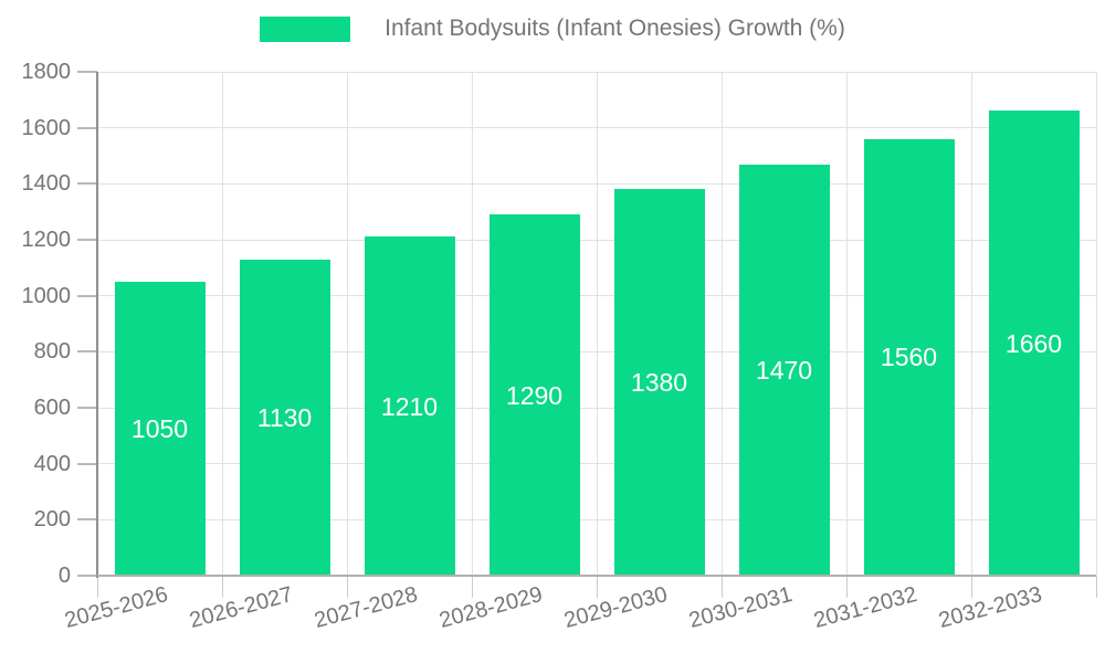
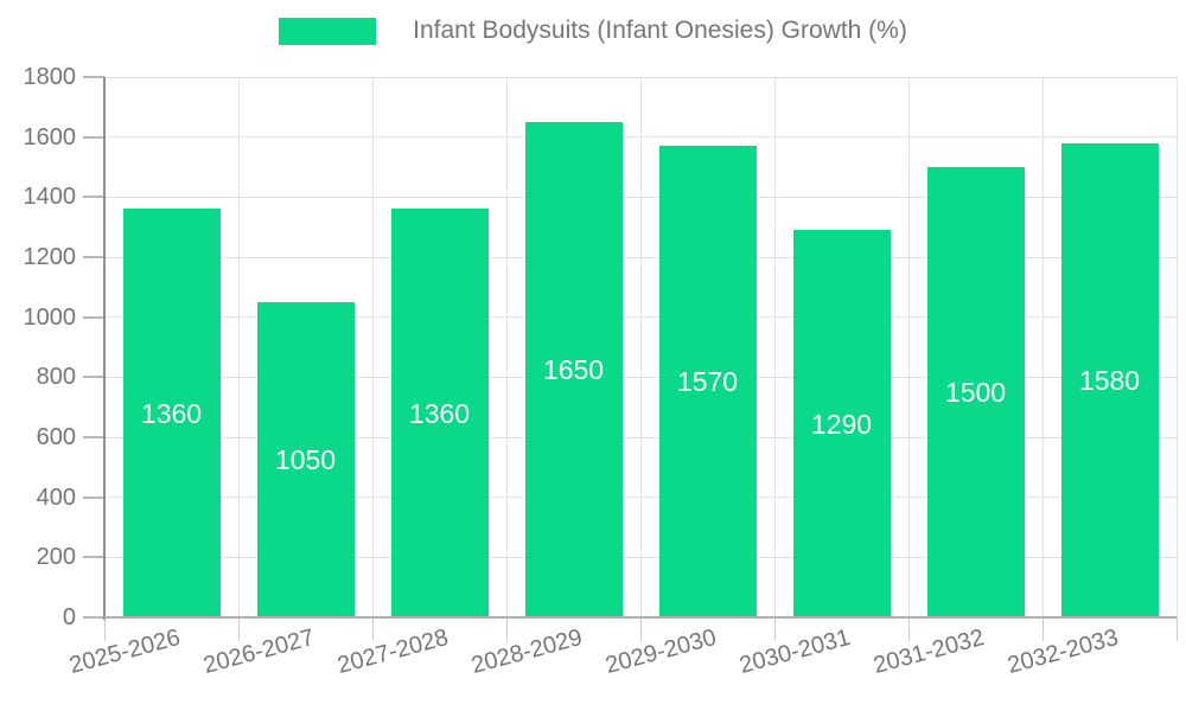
2025-2026: 1050 -> 1360
2026-2027: 1130 -> 1050
2027-2028: 1210 -> 1360
2028-2029: 1290 -> 1650
2029-2030: 1380 -> 1570
2030-2031: 1470 -> 1290
2031-2032: 1560 -> 1500
2032-2033: 1660 -> 1580
